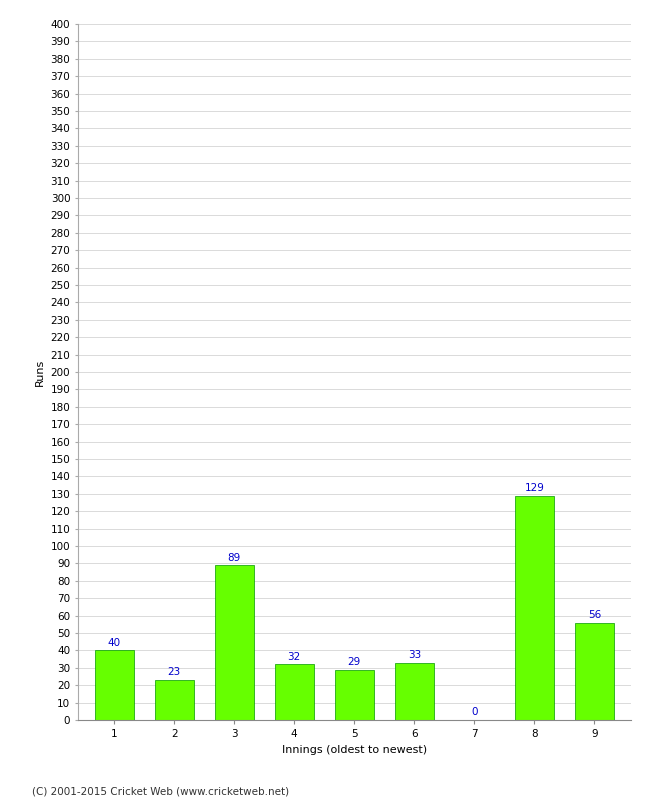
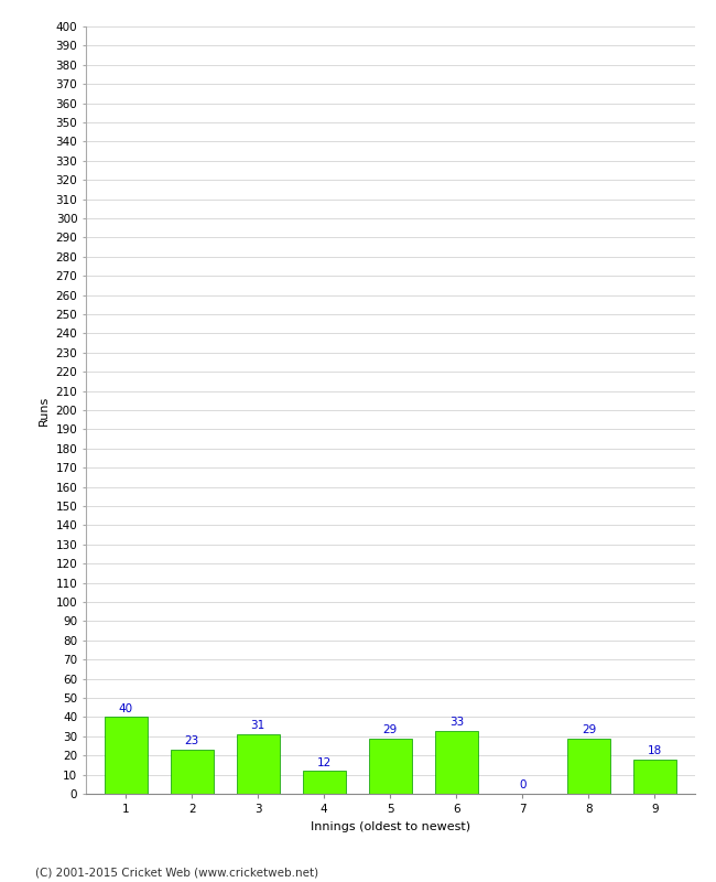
3: 89 -> 31
4: 32 -> 12
8: 129 -> 29
9: 56 -> 18
